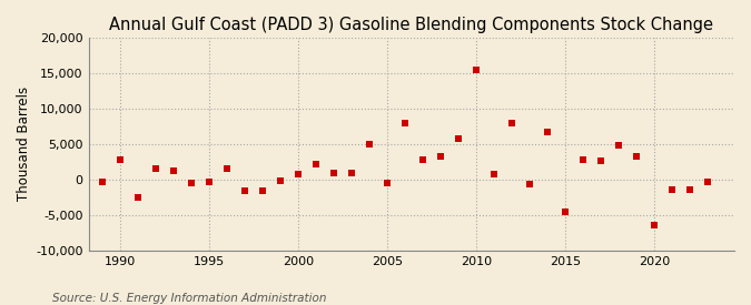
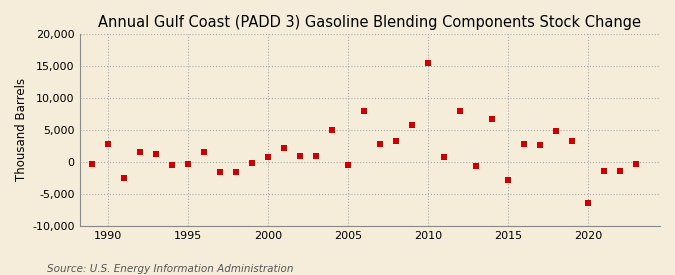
2015: -4,600 -> -2,800
